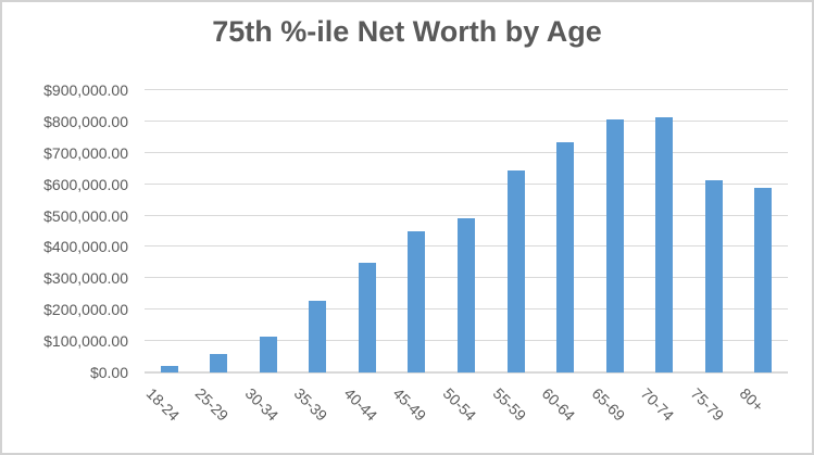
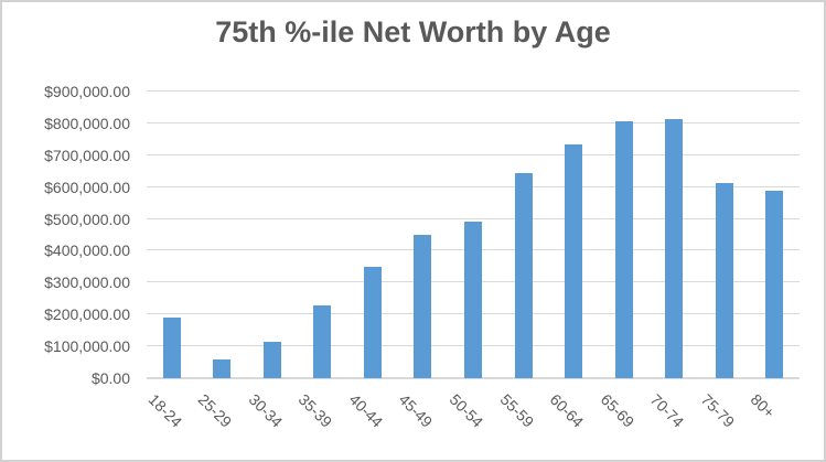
18-24: $20000 -> $190000
